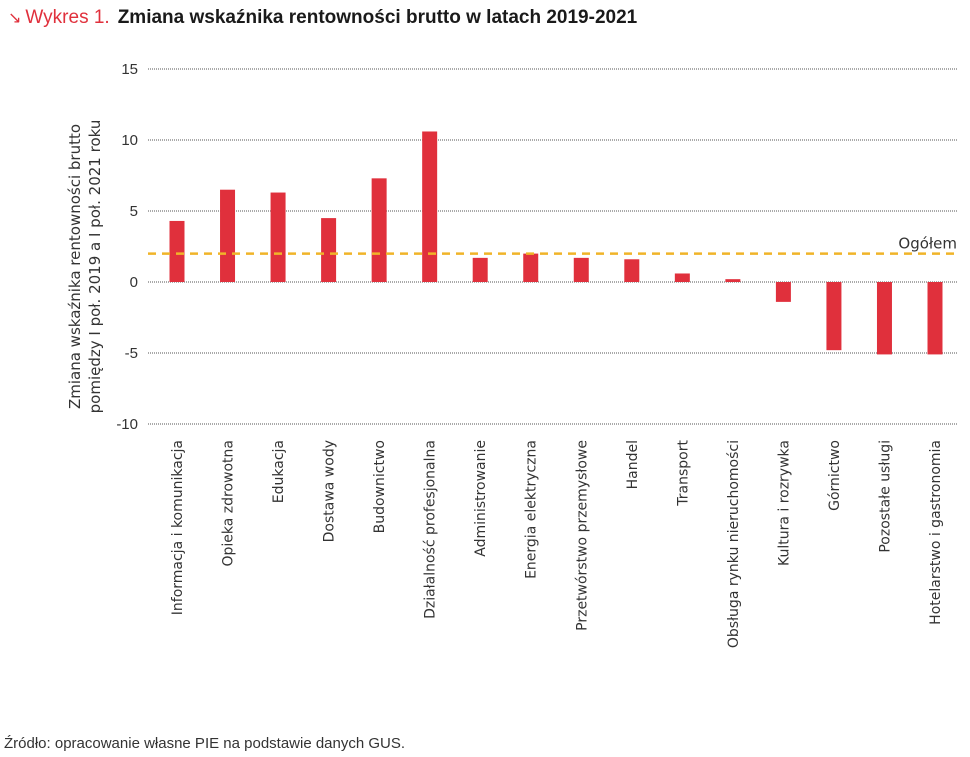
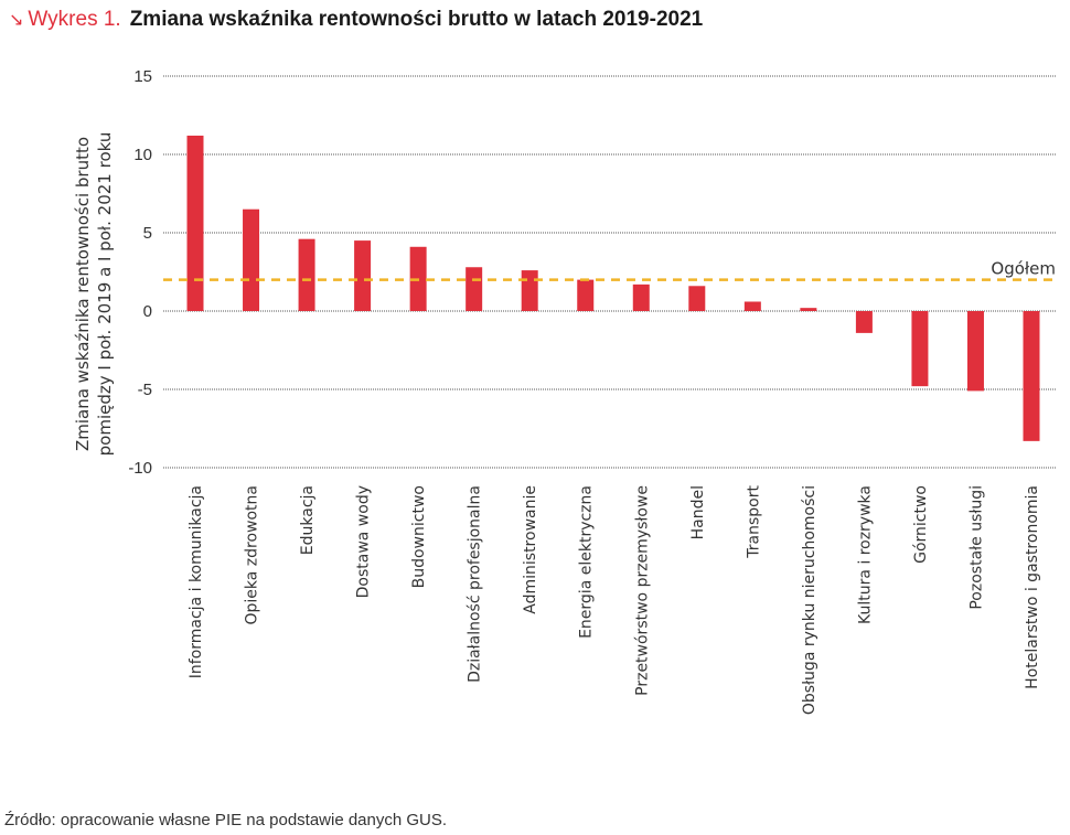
Informacja i komunikacja: 4.3 -> 11.2
Edukacja: 6.3 -> 4.6
Budownictwo: 7.3 -> 4.1
Działalność profesjonalna: 10.6 -> 2.8
Administrowanie: 1.7 -> 2.6
Hotelarstwo i gastronomia: -5.1 -> -8.3
